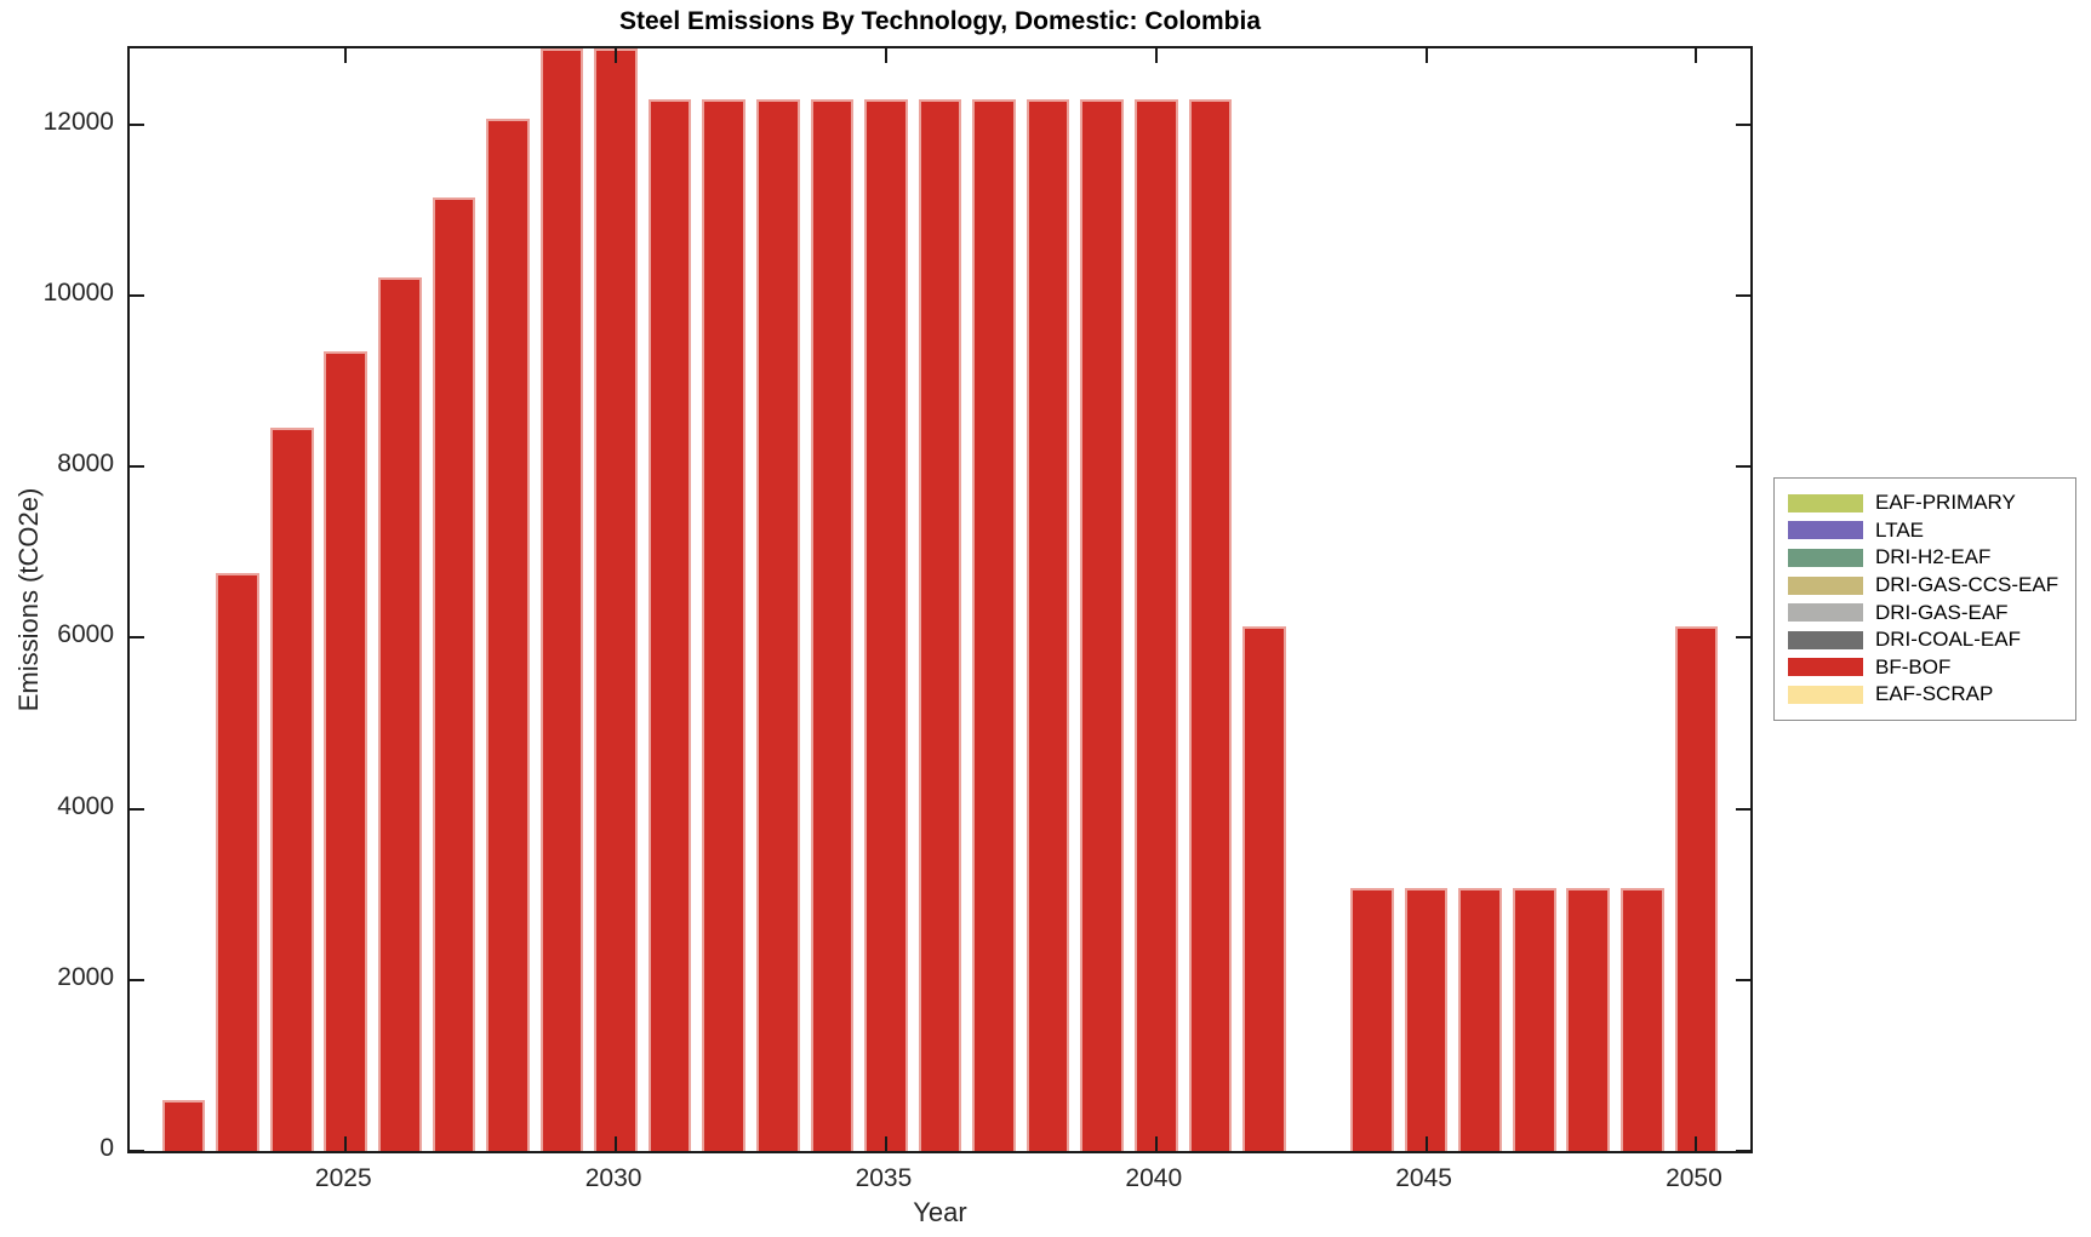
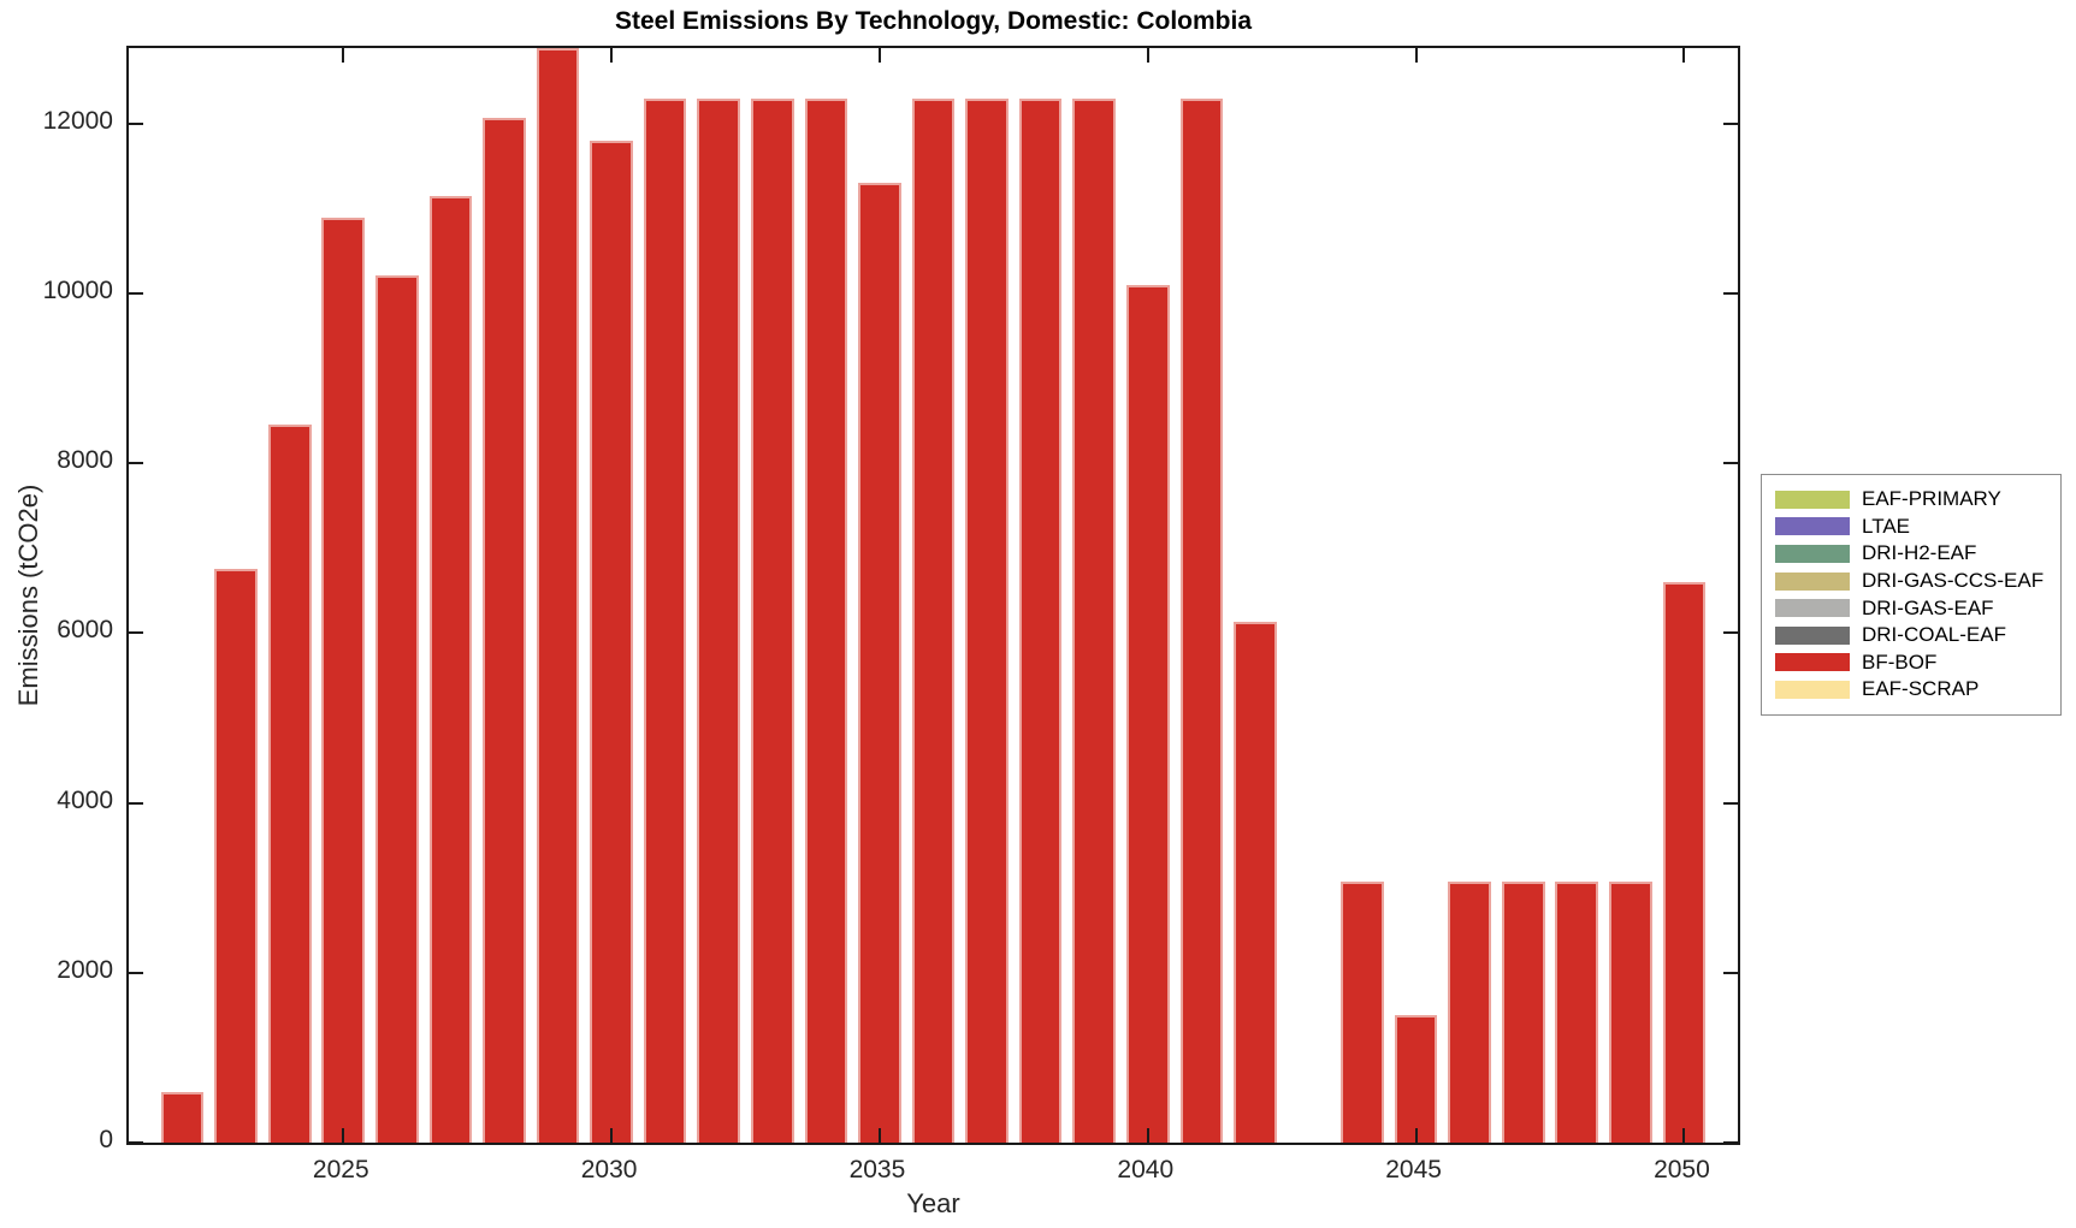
2025: 9400 -> 10900
2030: 12900 -> 11800
2035: 12300 -> 11300
2040: 12300 -> 10100
2045: 3100 -> 1500
2050: 6100 -> 6600
